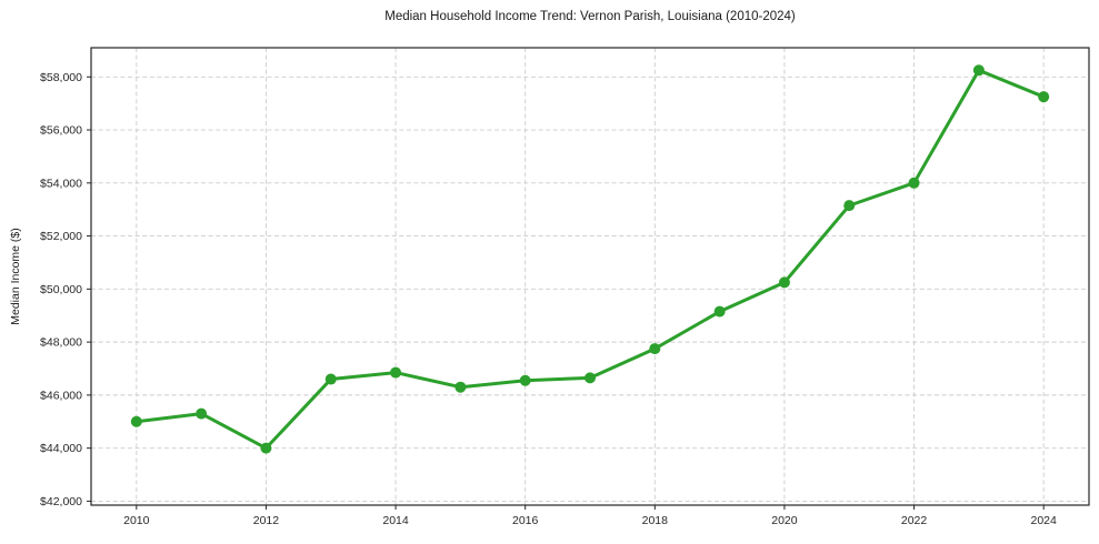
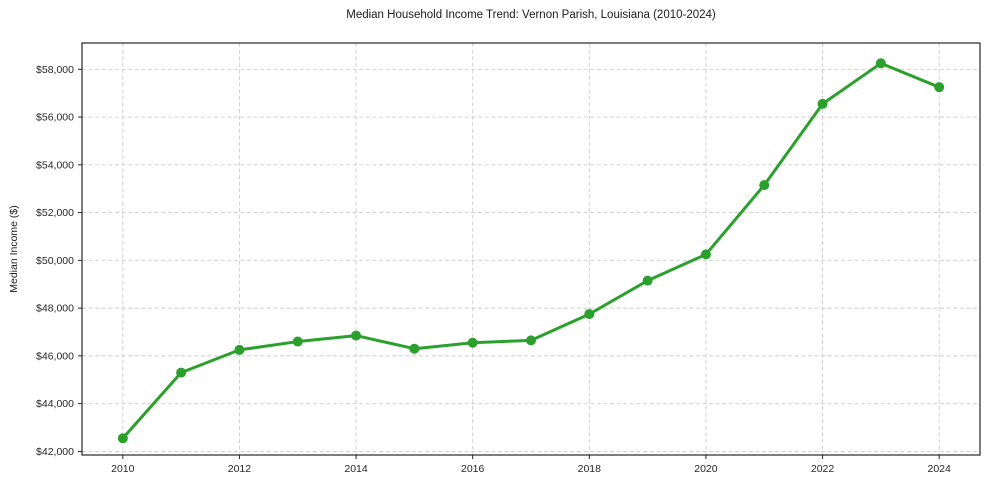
2010: $45000 -> $42600
2012: $44000 -> $46200
2022: $54000 -> $56600
